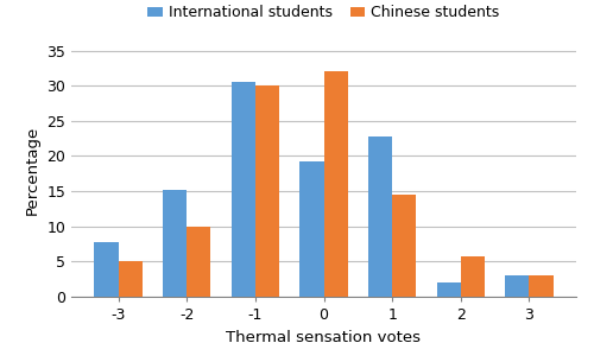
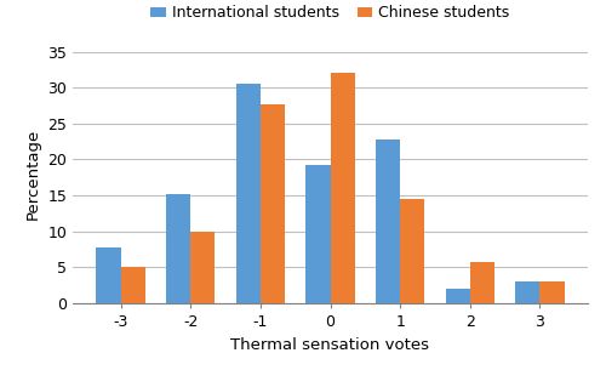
Chinese students/-1: 30.1 -> 27.6
